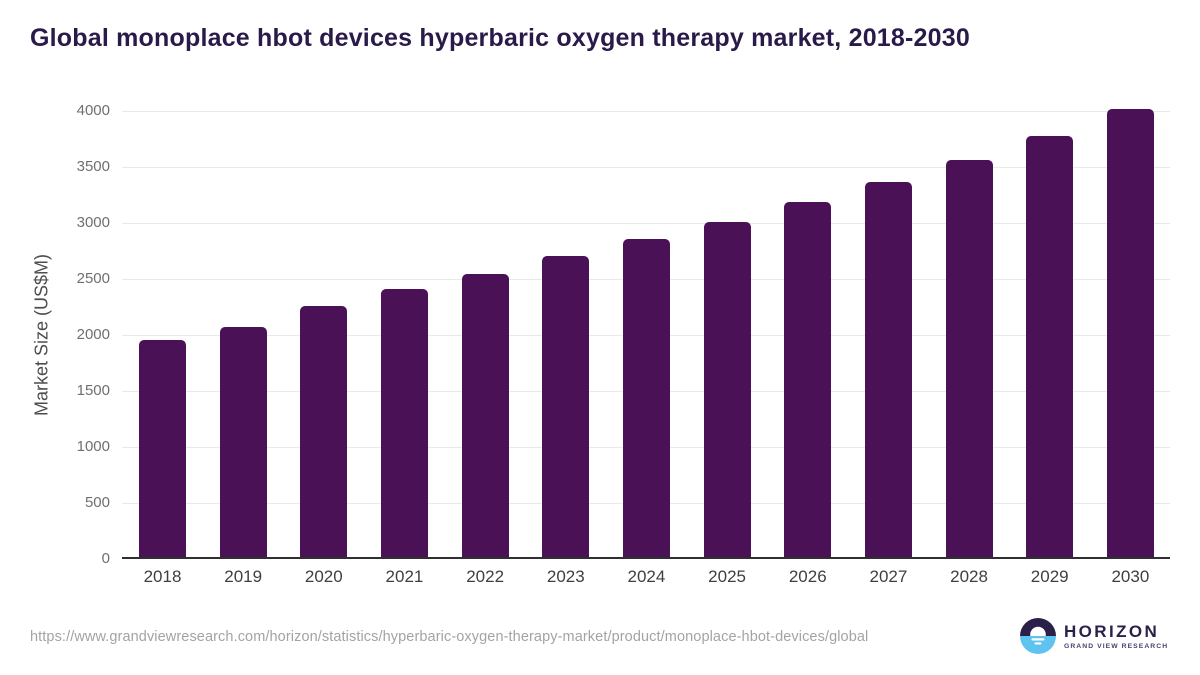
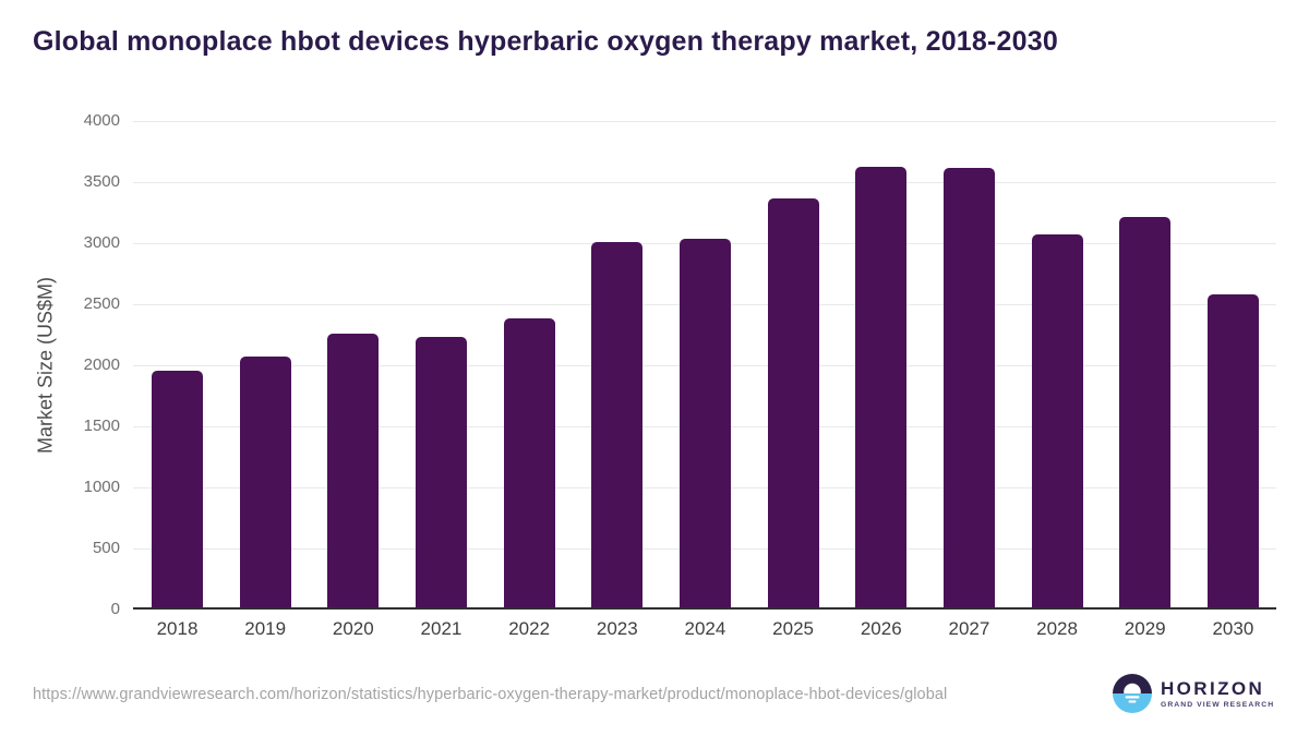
2021: 2390 -> 2210
2022: 2530 -> 2370
2023: 2680 -> 2990
2024: 2840 -> 3020
2025: 2990 -> 3350
2026: 3170 -> 3610
2027: 3350 -> 3600
2028: 3540 -> 3050
2029: 3760 -> 3200
2030: 4000 -> 2560
